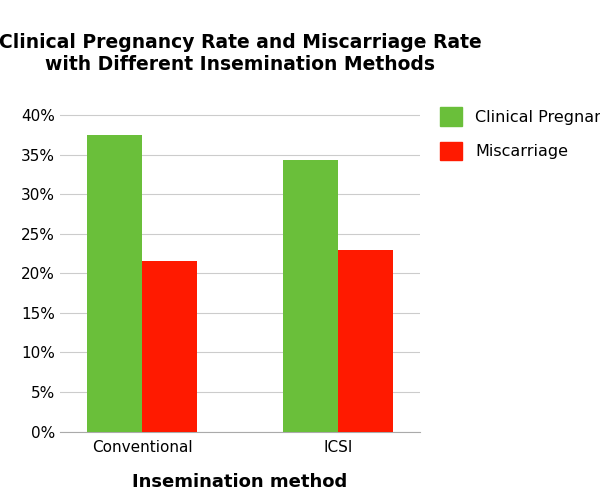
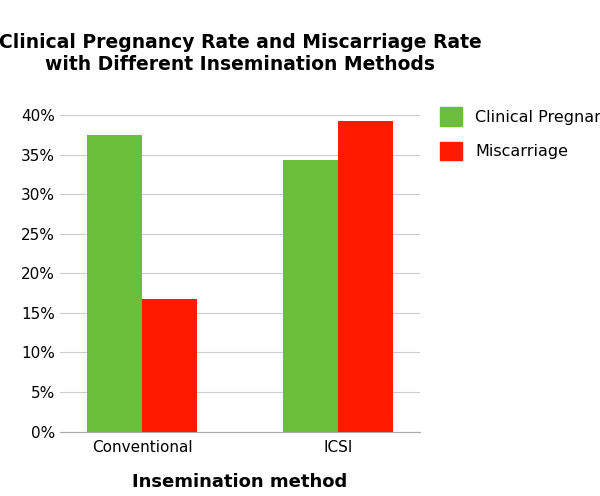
Miscarriage/Conventional: 21.6% -> 16.8%
Miscarriage/ICSI: 23.0% -> 39.2%
